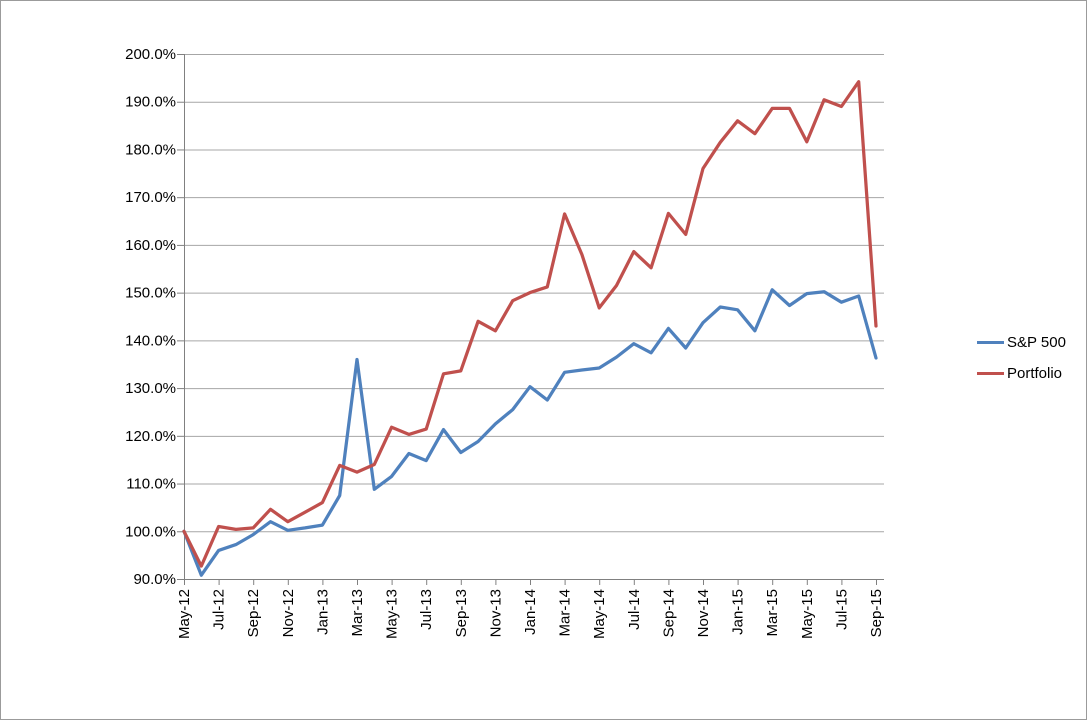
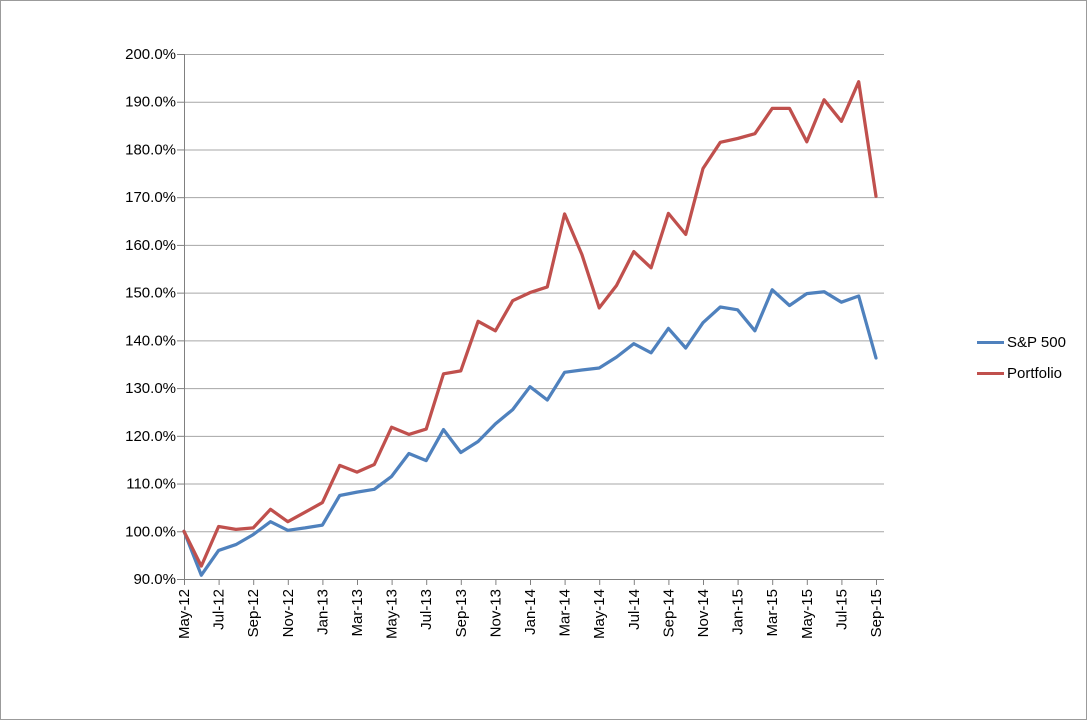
S&P 500/Mar-13: 136% -> 108%
Portfolio/Jan-15: 186% -> 182%
Portfolio/Jul-15: 189% -> 186%
Portfolio/Sep-15: 143% -> 170%
